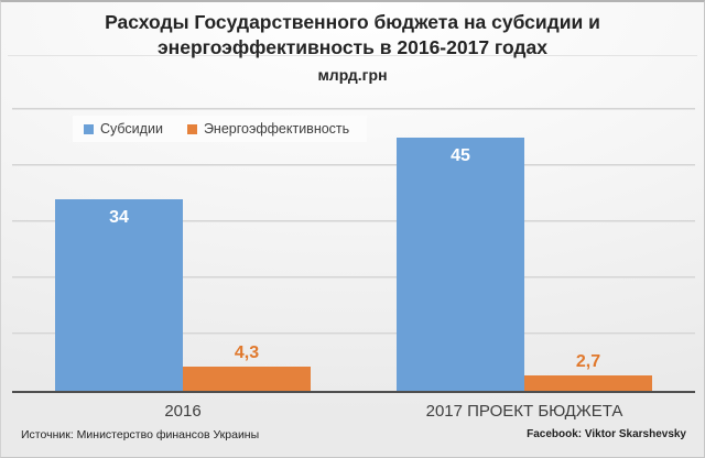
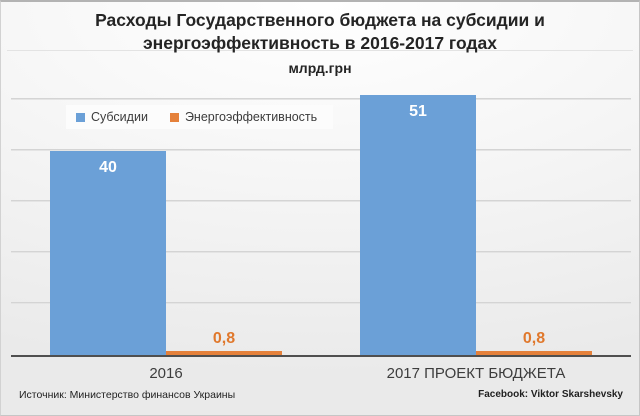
Субсидии/2016: 34 -> 40
Энергоэффективность/2016: 4,3 -> 0,8
Субсидии/2017 ПРОЕКТ БЮДЖЕТА: 45 -> 51
Энергоэффективность/2017 ПРОЕКТ БЮДЖЕТА: 2,7 -> 0,8
